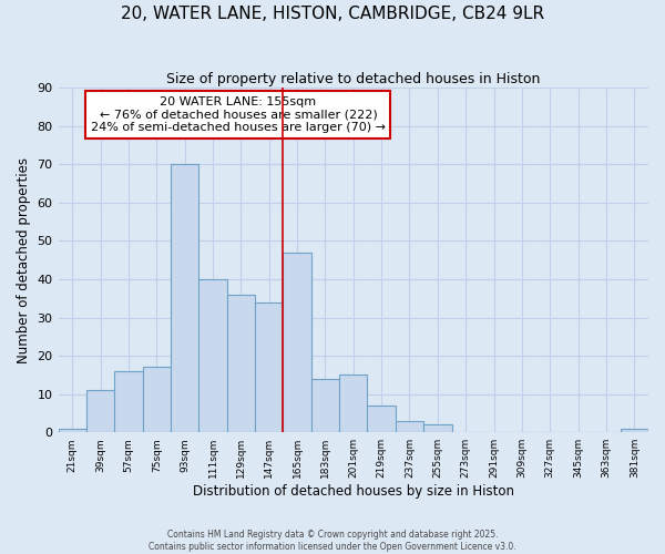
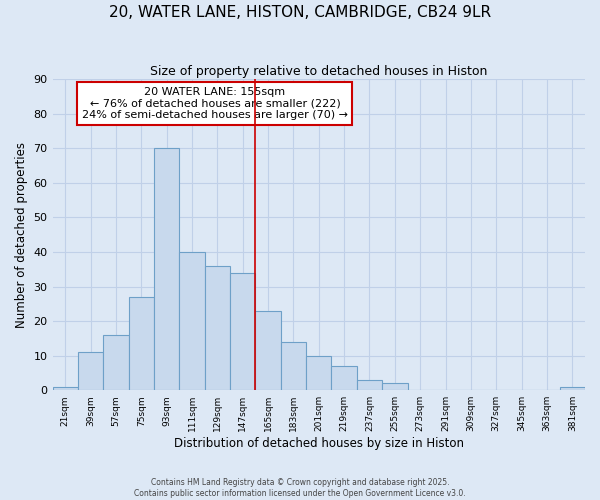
75sqm: 17 -> 27
165sqm: 47 -> 23
201sqm: 15 -> 10
